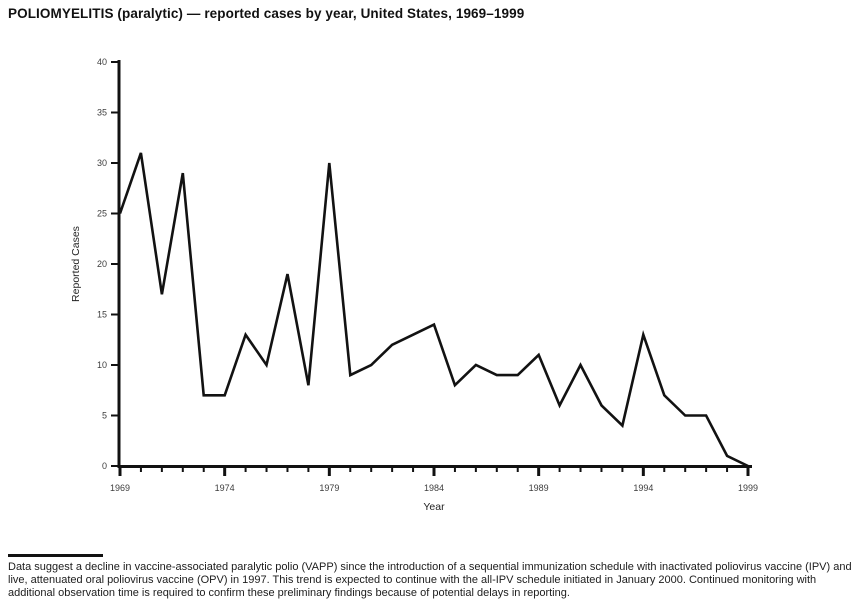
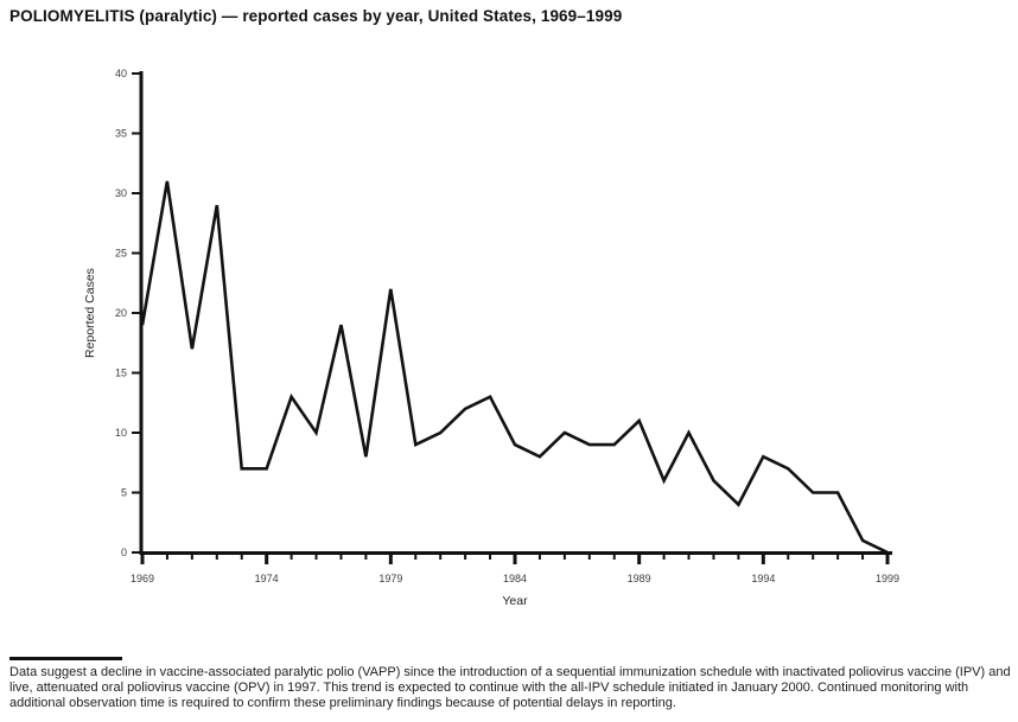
1969: 25 -> 19
1979: 30 -> 22
1984: 14 -> 9
1994: 13 -> 8
